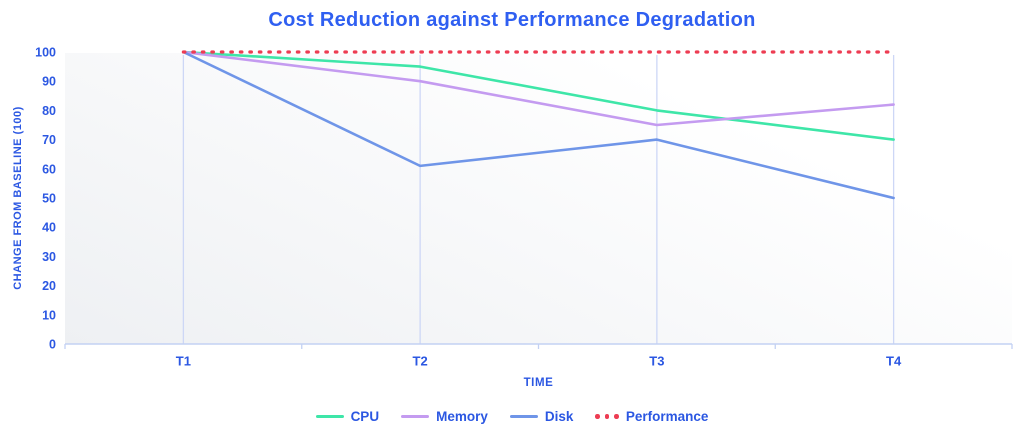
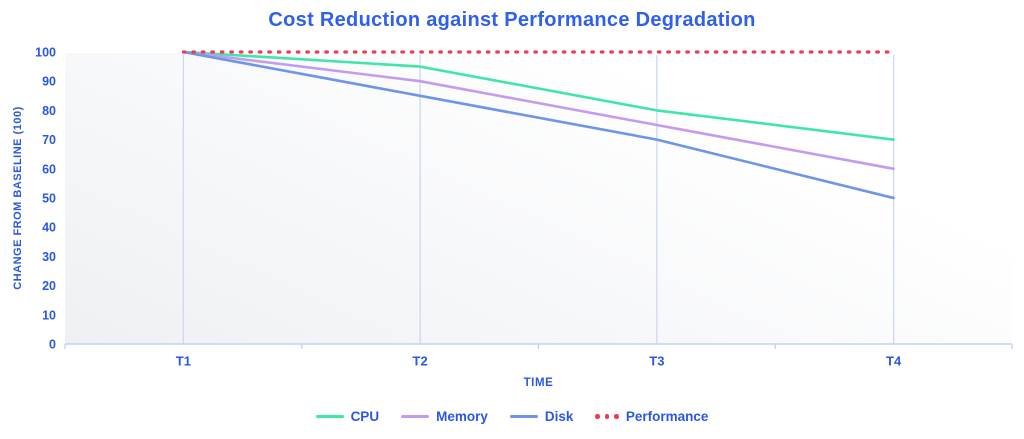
Disk/T2: 61 -> 85
Memory/T4: 82 -> 60
